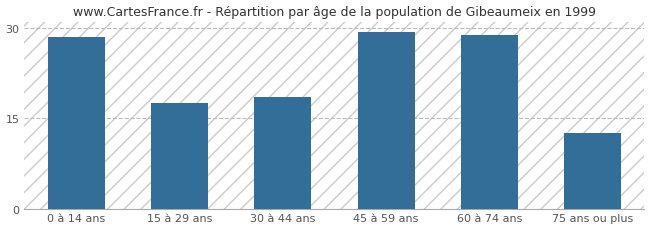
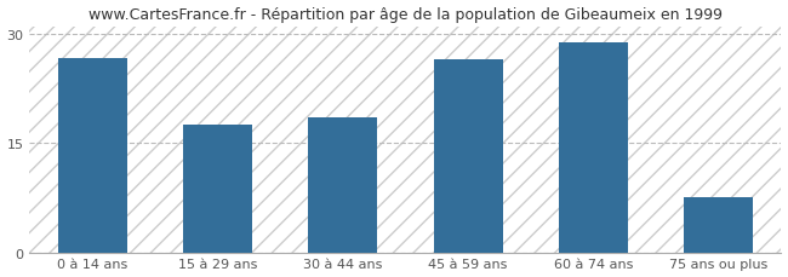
0 à 14 ans: 28.5 -> 26.6
45 à 59 ans: 29.3 -> 26.4
75 ans ou plus: 12.5 -> 7.6
